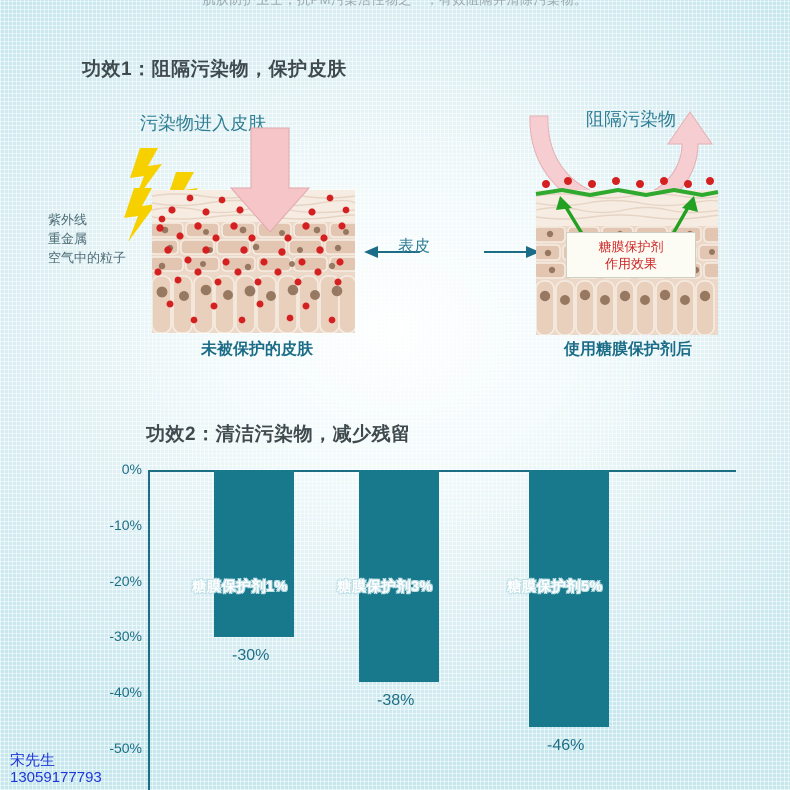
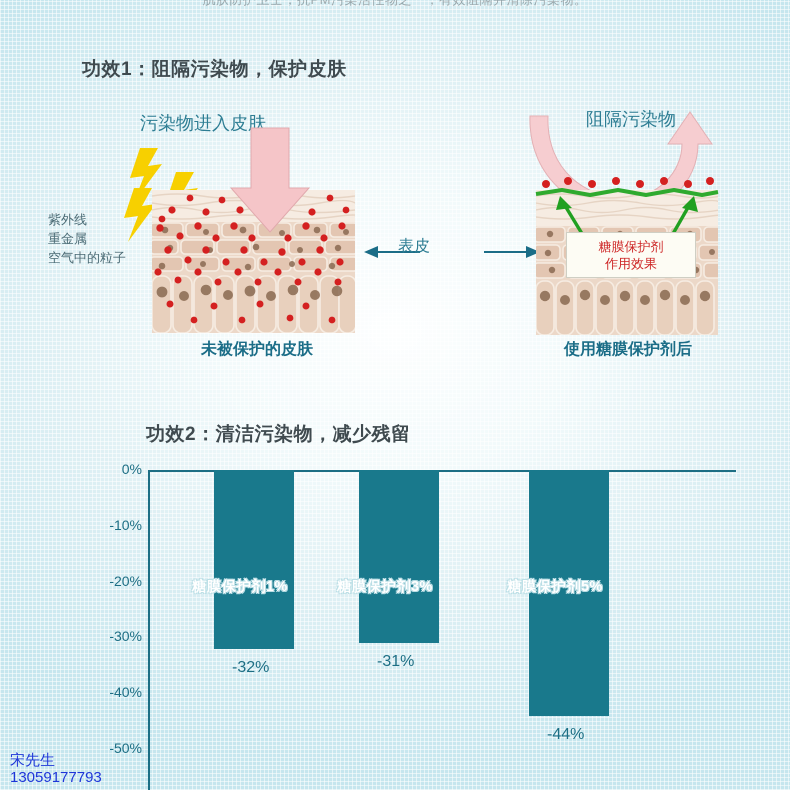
糖膜保护剂1%: -30% -> -32%
糖膜保护剂3%: -38% -> -31%
糖膜保护剂5%: -46% -> -44%
